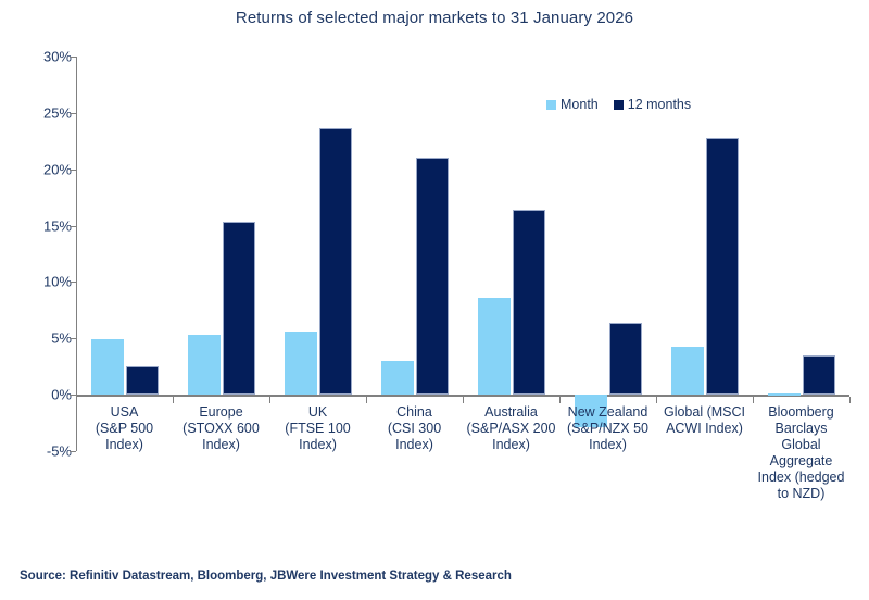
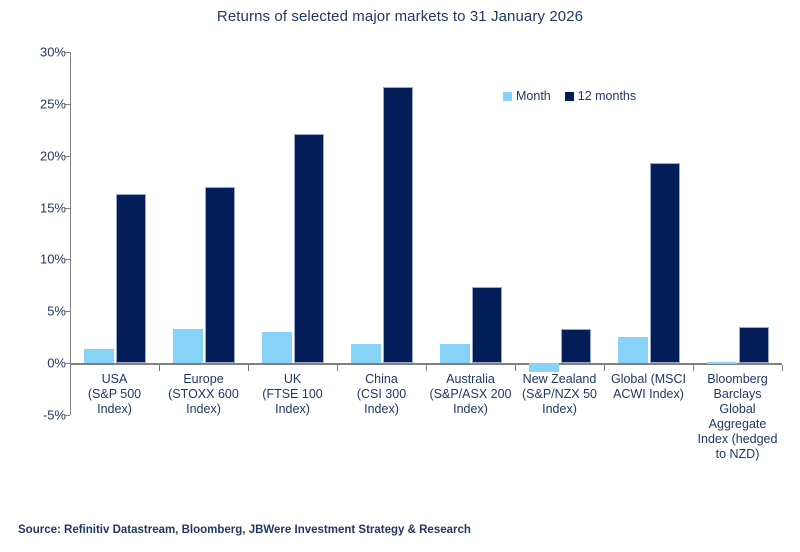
Month/USA (S&P 500 Index): 4.9% -> 1.4%
12 months/USA (S&P 500 Index): 2.5% -> 16.3%
Month/Europe (STOXX 600 Index): 5.3% -> 3.3%
12 months/Europe (STOXX 600 Index): 15.3% -> 17.0%
Month/UK (FTSE 100 Index): 5.6% -> 3.0%
12 months/UK (FTSE 100 Index): 23.6% -> 22.1%
Month/China (CSI 300 Index): 3.0% -> 1.8%
12 months/China (CSI 300 Index): 21.0% -> 26.6%
Month/Australia (S&P/ASX 200 Index): 8.6% -> 1.8%
12 months/Australia (S&P/ASX 200 Index): 16.4% -> 7.3%
Month/New Zealand (S&P/NZX 50 Index): -2.9% -> -0.9%
12 months/New Zealand (S&P/NZX 50 Index): 6.4% -> 3.3%
Month/Global (MSCI ACWI Index): 4.3% -> 2.5%
12 months/Global (MSCI ACWI Index): 22.8% -> 19.3%
